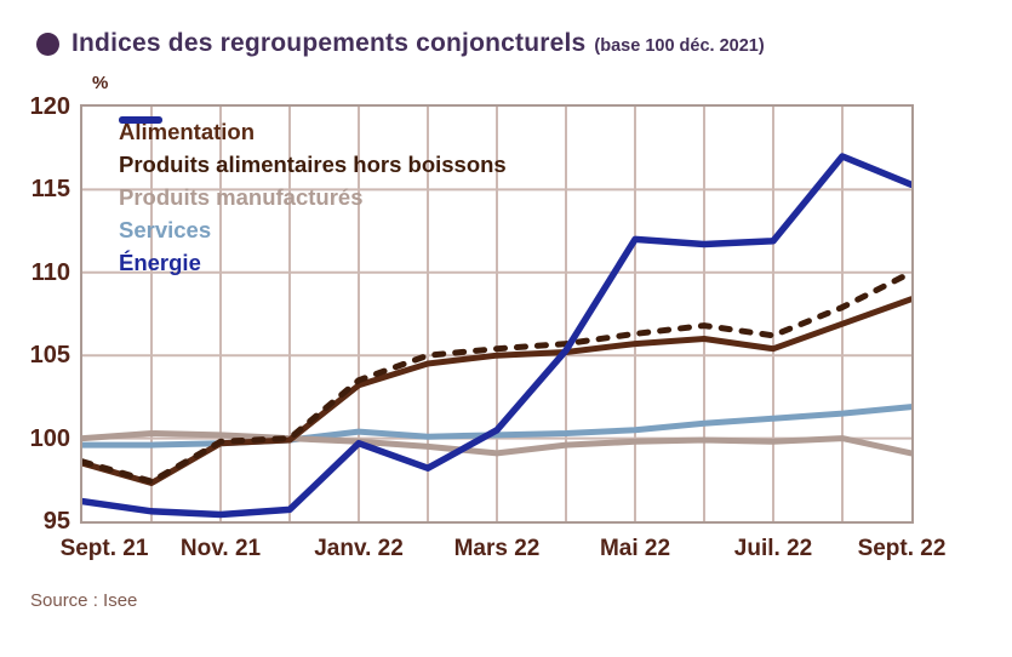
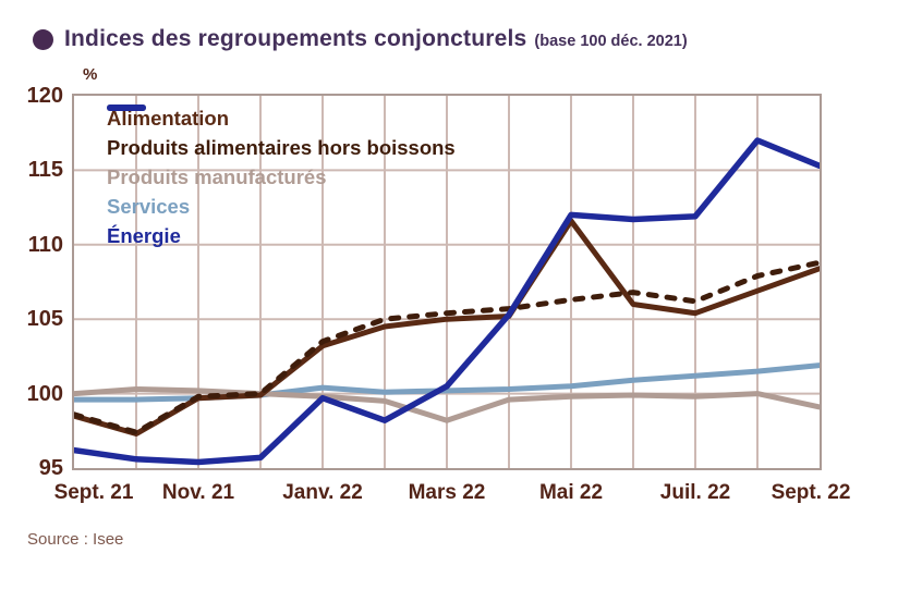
Produits manufacturés/Mars 22: 99.1 -> 98.2
Alimentation/Mai 22: 105.7 -> 111.6
Produits alimentaires hors boissons/Sept. 22: 110.0 -> 108.8
